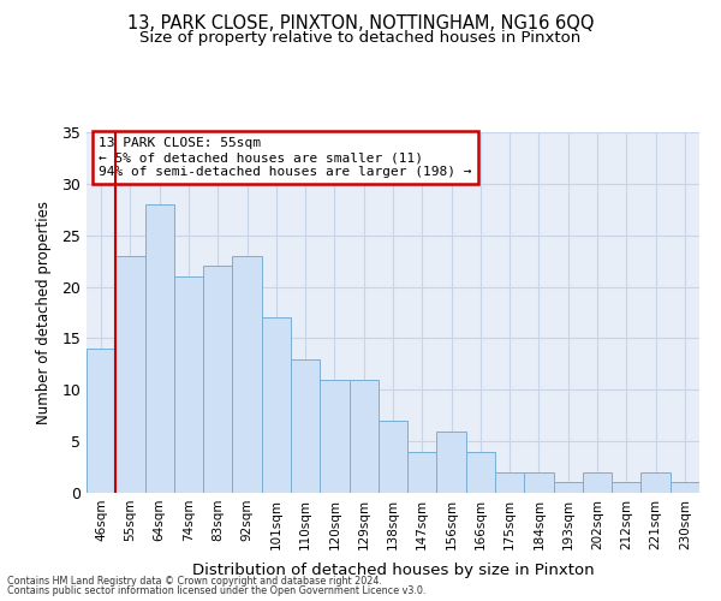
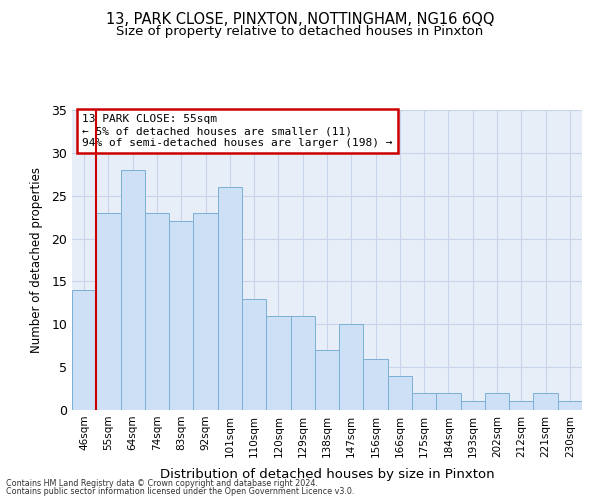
74sqm: 21 -> 23
101sqm: 17 -> 26
147sqm: 4 -> 10
